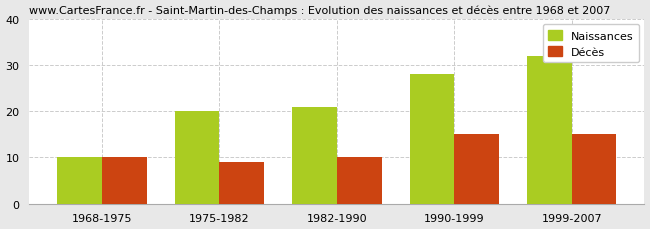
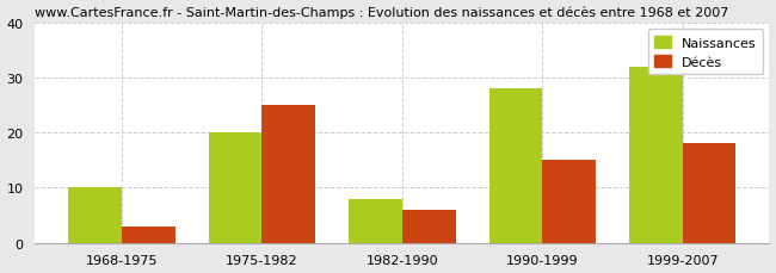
Décès/1968-1975: 10 -> 3
Décès/1975-1982: 9 -> 25
Naissances/1982-1990: 21 -> 8
Décès/1982-1990: 10 -> 6
Décès/1999-2007: 15 -> 18
